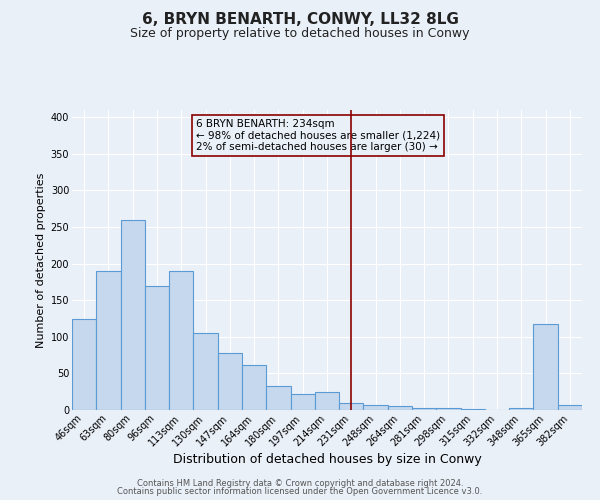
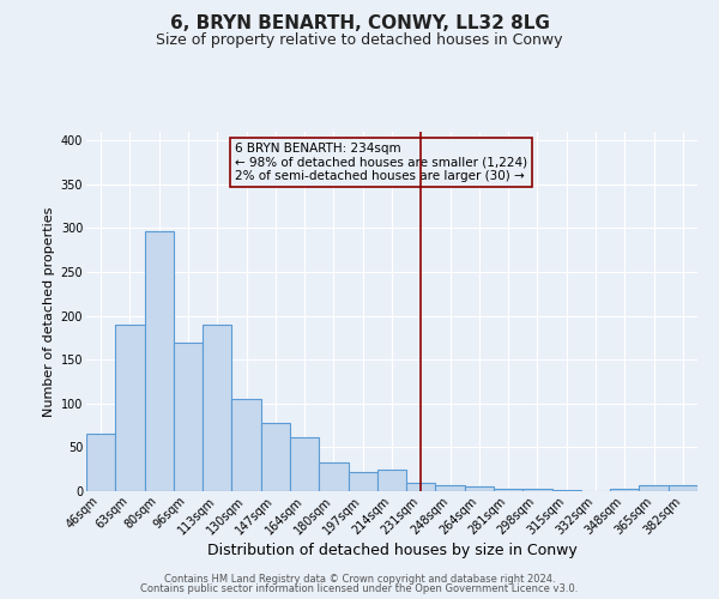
46sqm: 124 -> 65
80sqm: 260 -> 296
365sqm: 118 -> 7
